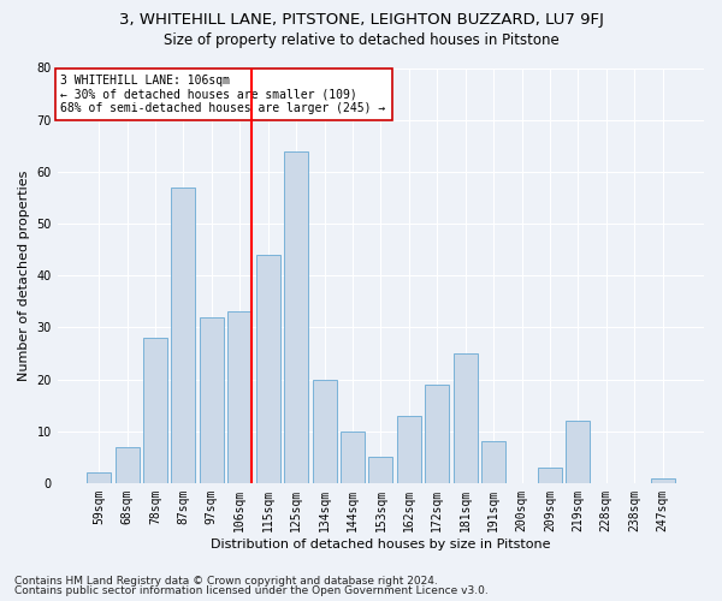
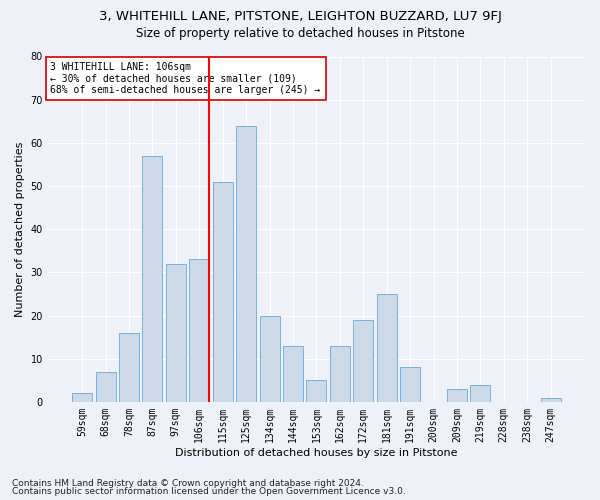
78sqm: 28 -> 16
115sqm: 44 -> 51
144sqm: 10 -> 13
219sqm: 12 -> 4
